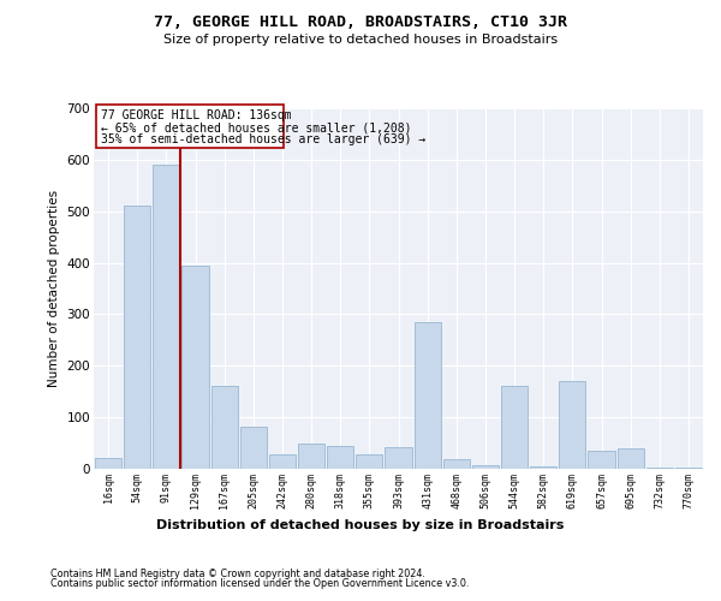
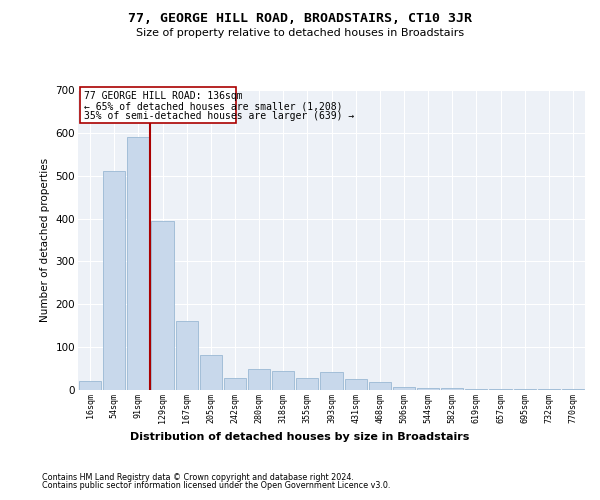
431sqm: 285 -> 25
544sqm: 160 -> 5
619sqm: 170 -> 3
657sqm: 35 -> 3
695sqm: 40 -> 2
